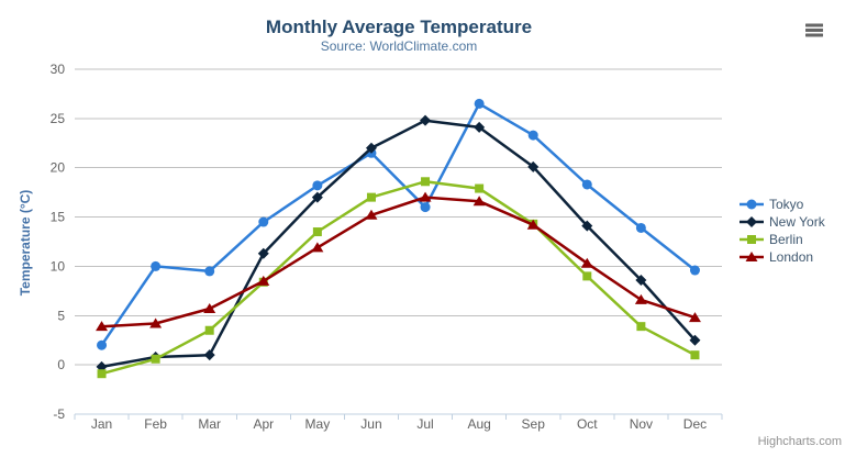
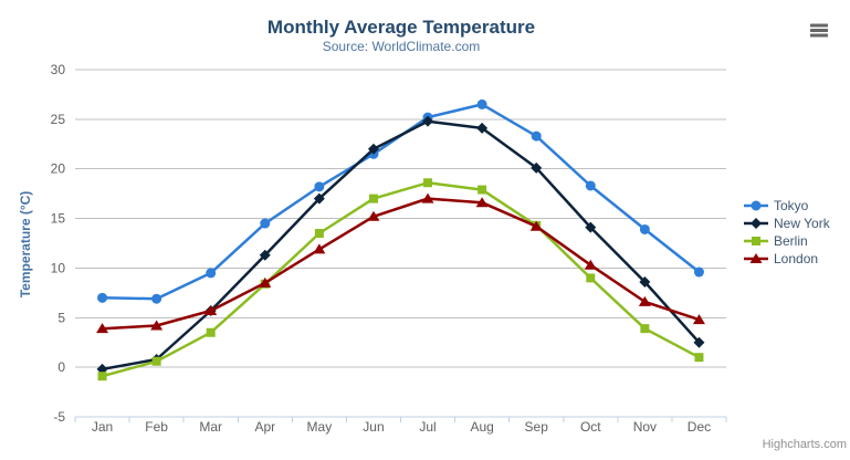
Tokyo/Jan: 2 -> 7
Tokyo/Feb: 10 -> 7
New York/Mar: 1 -> 6
Tokyo/Jul: 16 -> 25
